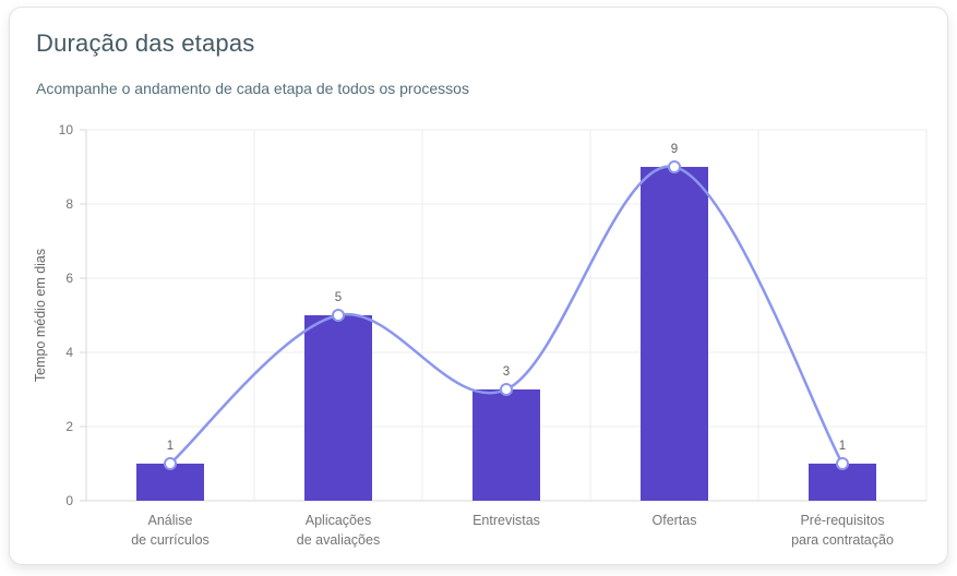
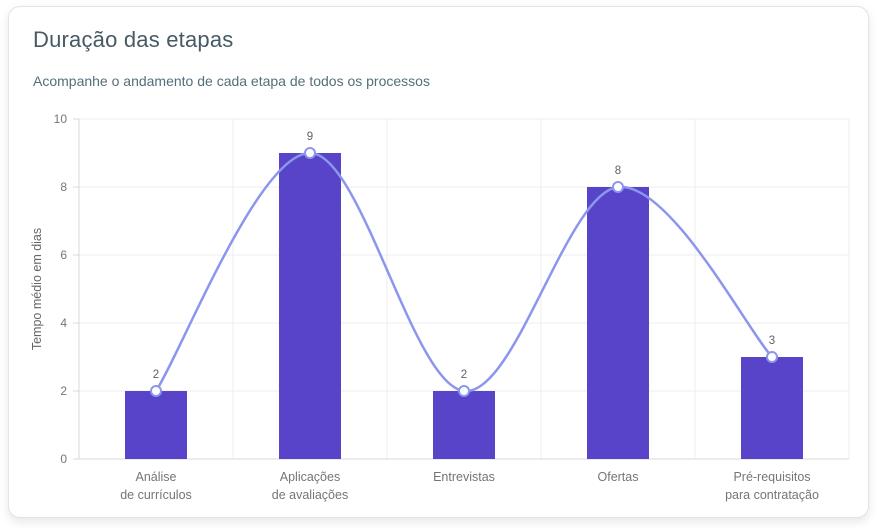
Análise de currículos: 1 -> 2
Aplicações de avaliações: 5 -> 9
Entrevistas: 3 -> 2
Ofertas: 9 -> 8
Pré-requisitos para contratação: 1 -> 3
